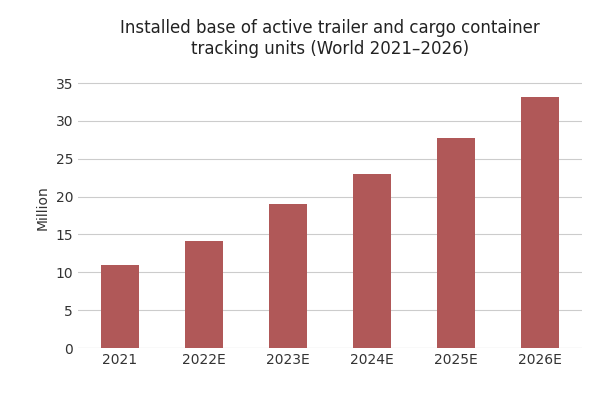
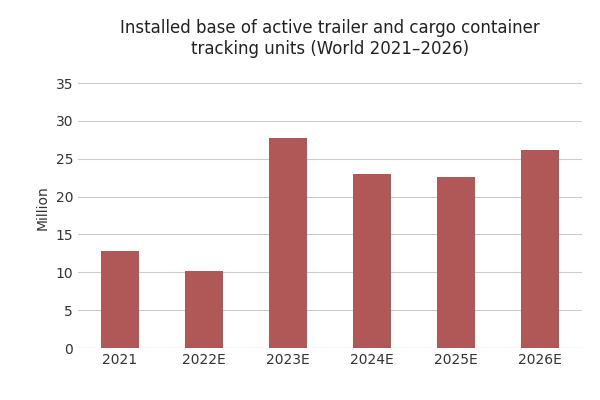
2021: 11.0 -> 12.8
2022E: 14.2 -> 10.2
2023E: 19.0 -> 27.8
2025E: 27.7 -> 22.6
2026E: 33.2 -> 26.2
